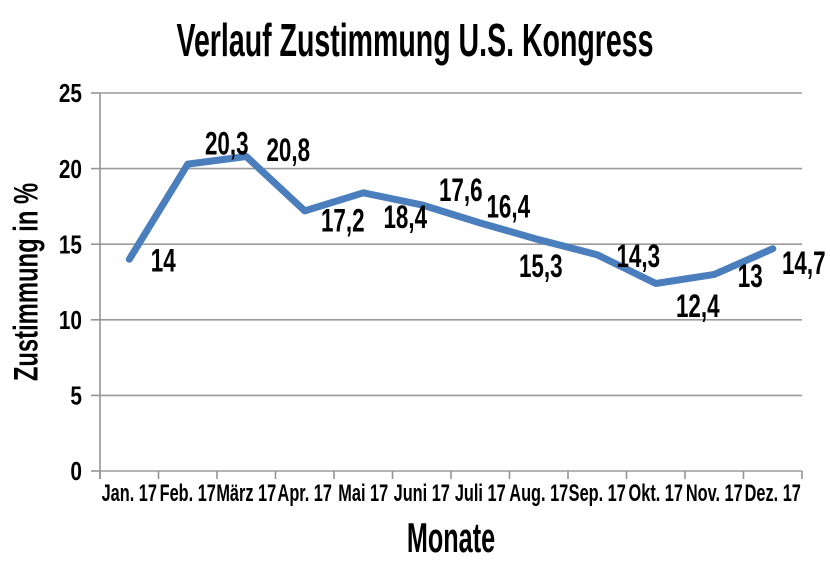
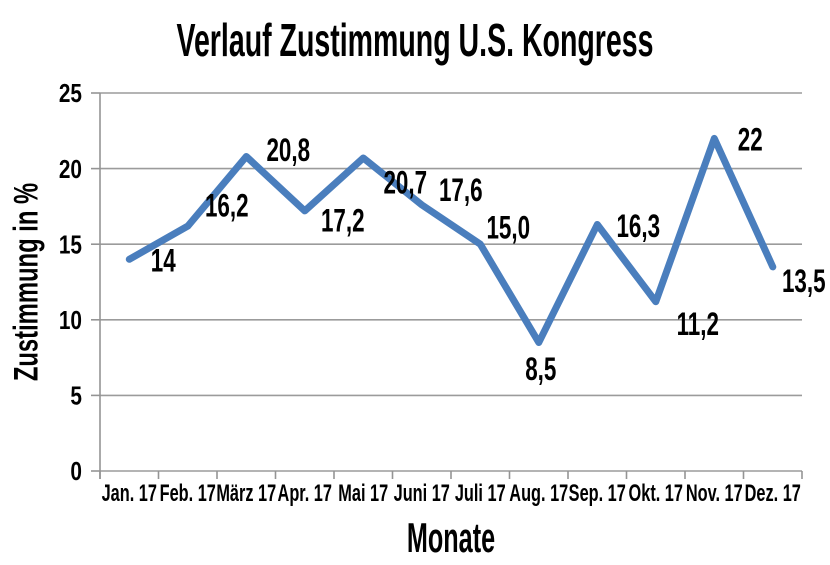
Feb. 17: 20,3 -> 16,2
Mai 17: 18,4 -> 20,7
Juli 17: 16,4 -> 15,0
Aug. 17: 15,3 -> 8,5
Sep. 17: 14,3 -> 16,3
Okt. 17: 12,4 -> 11,2
Nov. 17: 13 -> 22
Dez. 17: 14,7 -> 13,5
